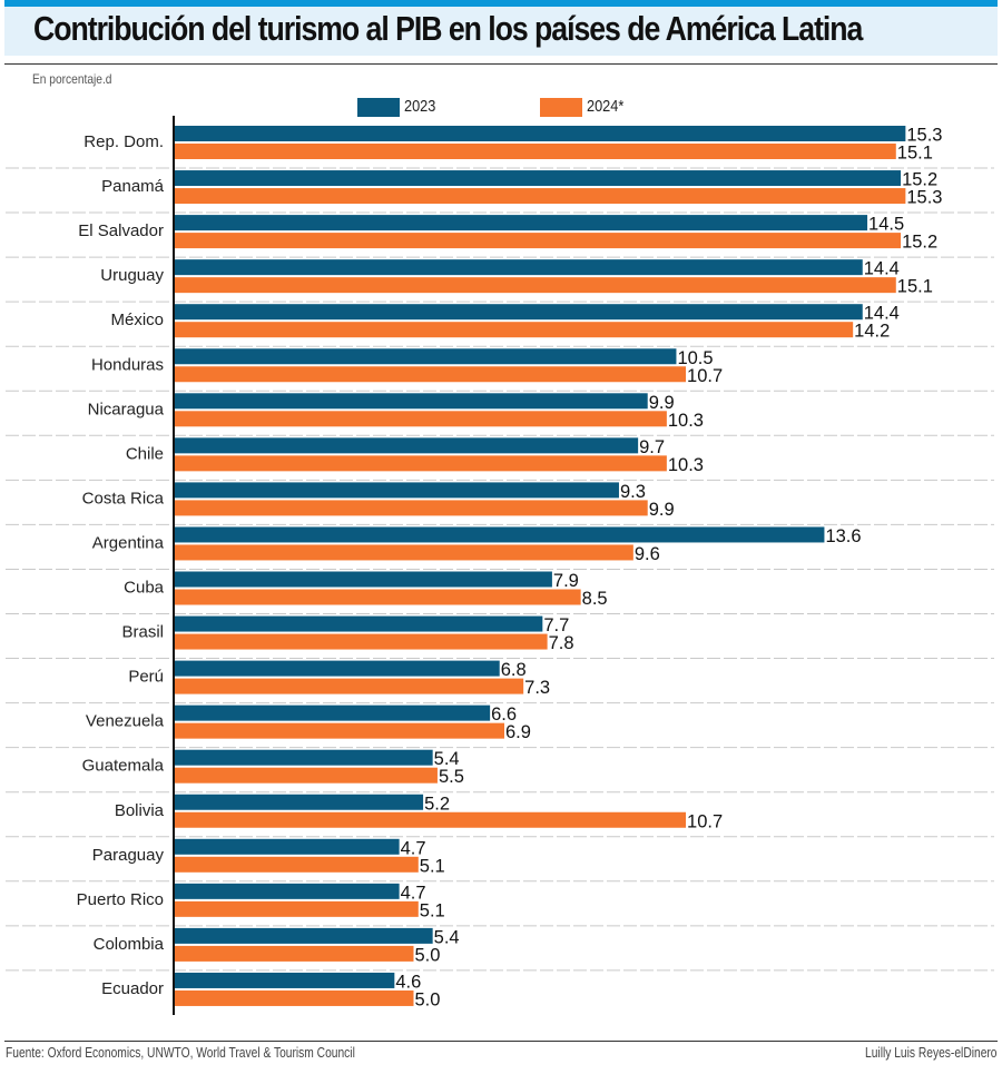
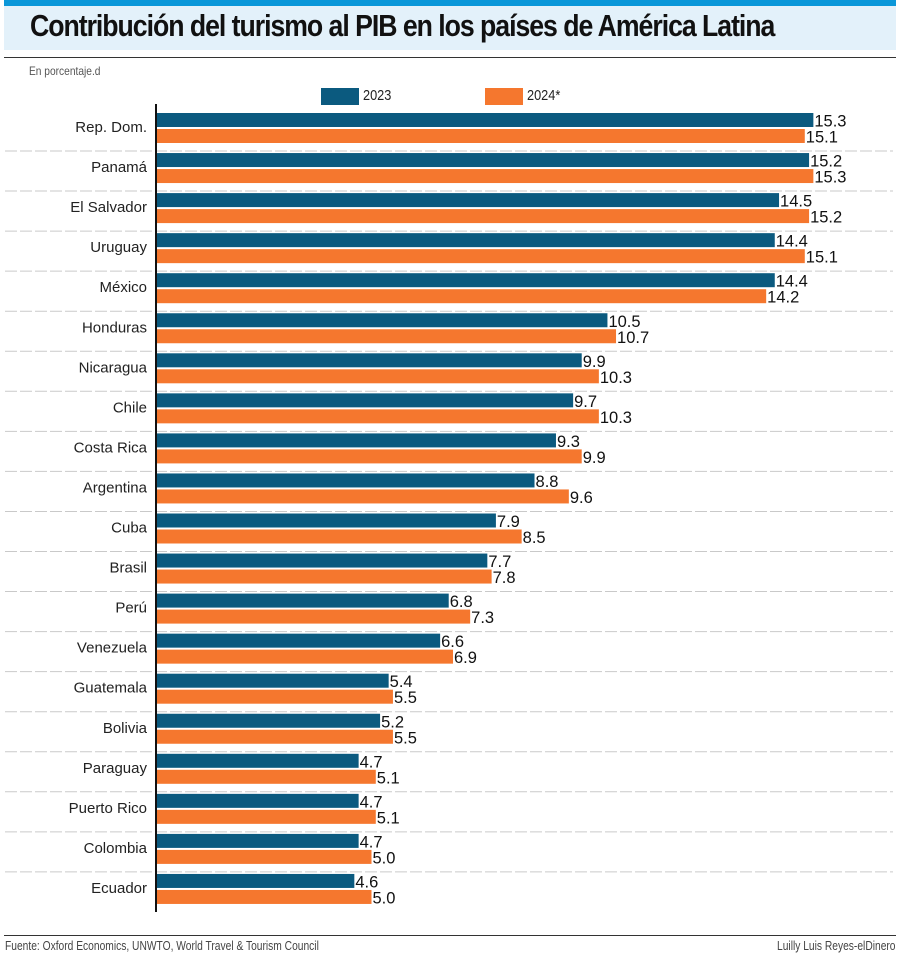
2023/Argentina: 13.6 -> 8.8
2024*/Bolivia: 10.7 -> 5.5
2023/Colombia: 5.4 -> 4.7
